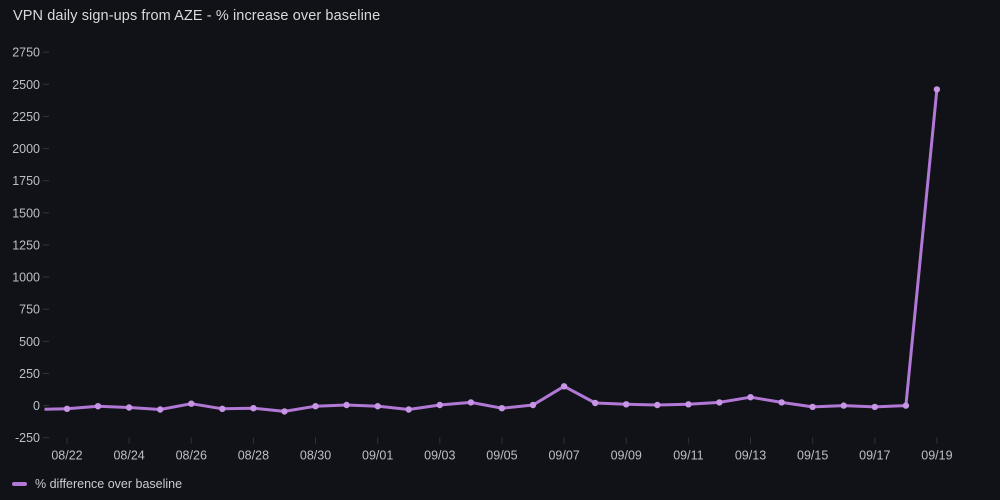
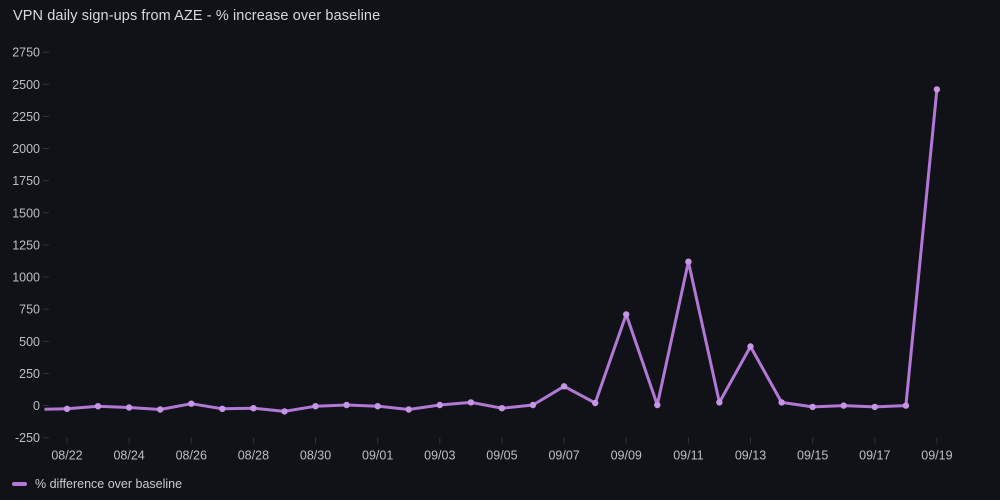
09/09: 10 -> 710
09/11: 10 -> 1120
09/13: 60 -> 460
